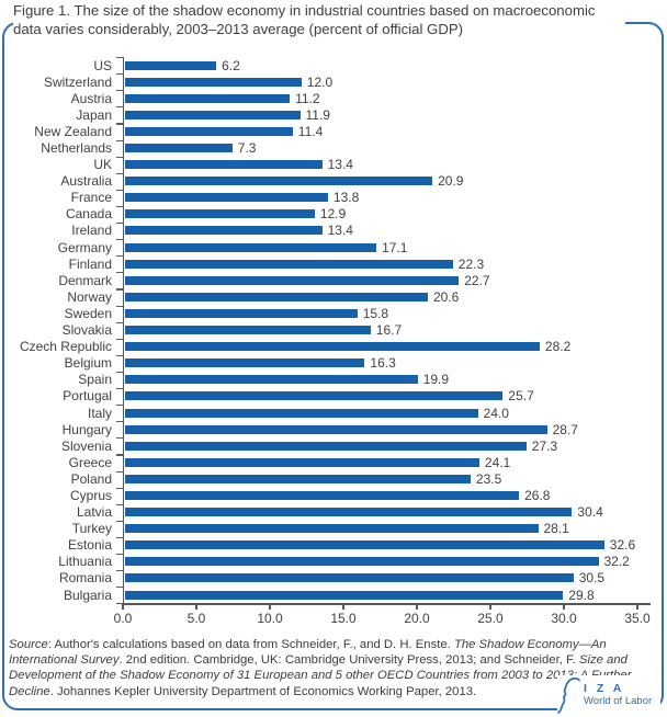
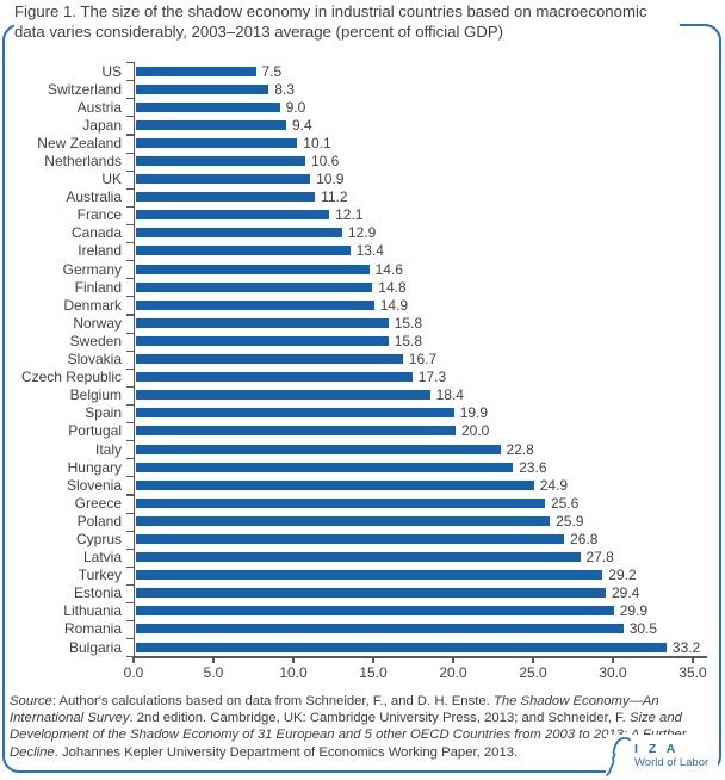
US: 6.2 -> 7.5
Switzerland: 12.0 -> 8.3
Austria: 11.2 -> 9.0
Japan: 11.9 -> 9.4
New Zealand: 11.4 -> 10.1
Netherlands: 7.3 -> 10.6
UK: 13.4 -> 10.9
Australia: 20.9 -> 11.2
France: 13.8 -> 12.1
Germany: 17.1 -> 14.6
Finland: 22.3 -> 14.8
Denmark: 22.7 -> 14.9
Norway: 20.6 -> 15.8
Czech Republic: 28.2 -> 17.3
Belgium: 16.3 -> 18.4
Portugal: 25.7 -> 20.0
Italy: 24.0 -> 22.8
Hungary: 28.7 -> 23.6
Slovenia: 27.3 -> 24.9
Greece: 24.1 -> 25.6
Poland: 23.5 -> 25.9
Latvia: 30.4 -> 27.8
Turkey: 28.1 -> 29.2
Estonia: 32.6 -> 29.4
Lithuania: 32.2 -> 29.9
Bulgaria: 29.8 -> 33.2
